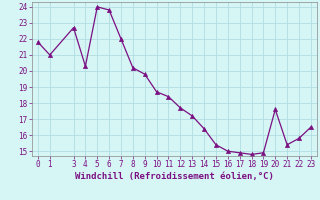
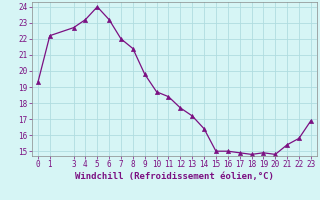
0: 21.8 -> 19.3
1: 21.0 -> 22.2
4: 20.3 -> 23.2
6: 23.8 -> 23.2
8: 20.2 -> 21.4
15: 15.4 -> 15.0
20: 17.6 -> 14.8
23: 16.5 -> 16.9
